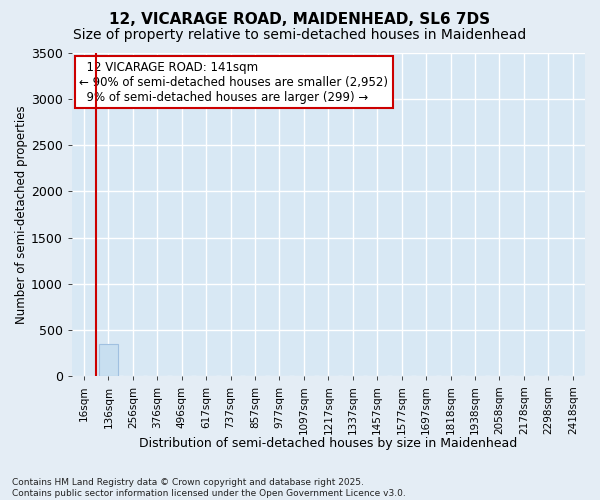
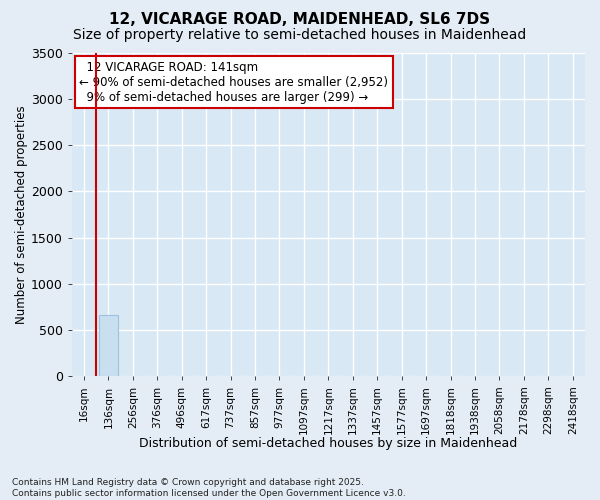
136sqm: 350 -> 660
